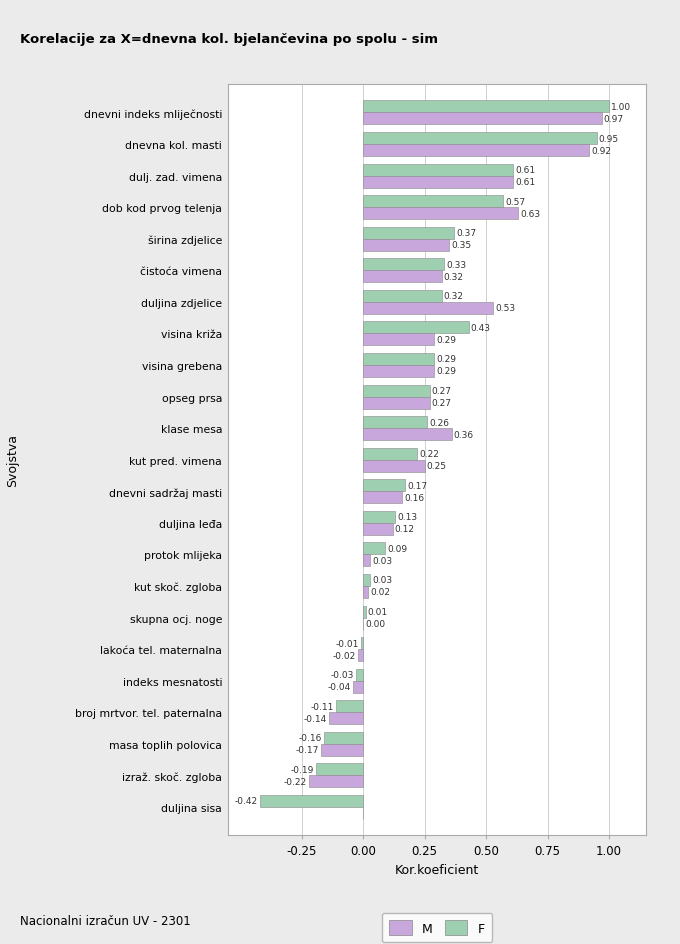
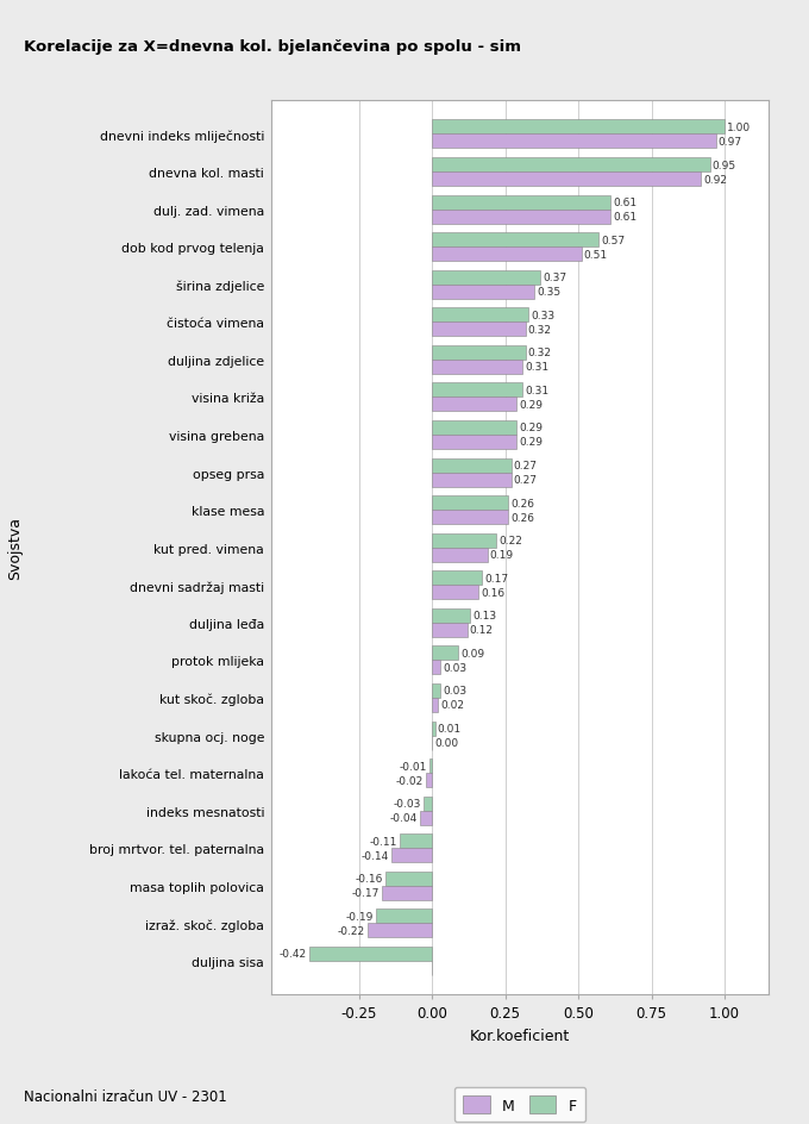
M/dob kod prvog telenja: 0.63 -> 0.51
M/duljina zdjelice: 0.53 -> 0.31
F/visina križa: 0.43 -> 0.31
M/klase mesa: 0.36 -> 0.26
M/kut pred. vimena: 0.25 -> 0.19
